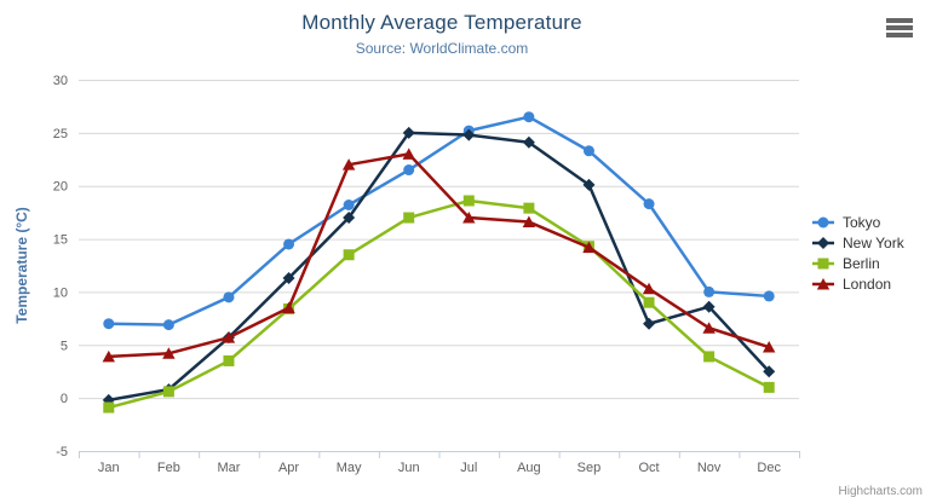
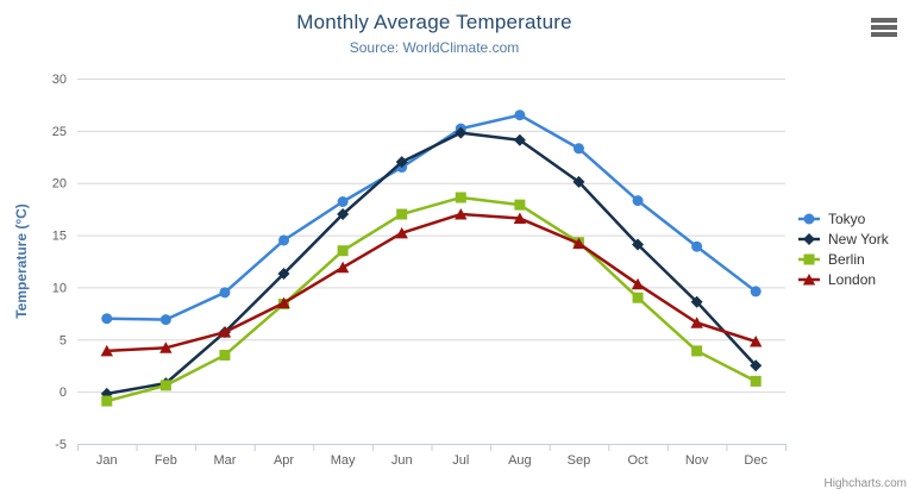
London/May: 22 -> 12
New York/Jun: 25 -> 22
London/Jun: 23 -> 15
New York/Oct: 7 -> 14
Tokyo/Nov: 10 -> 14
